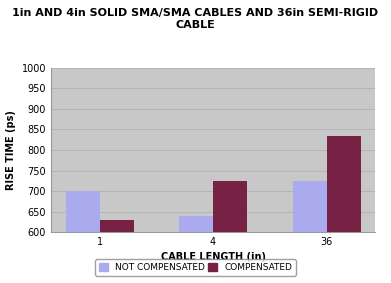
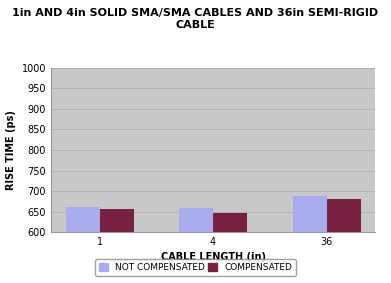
NOT COMPENSATED/1: 700 -> 662
COMPENSATED/1: 630 -> 655
NOT COMPENSATED/4: 640 -> 658
COMPENSATED/4: 725 -> 647
NOT COMPENSATED/36: 725 -> 688
COMPENSATED/36: 835 -> 680
